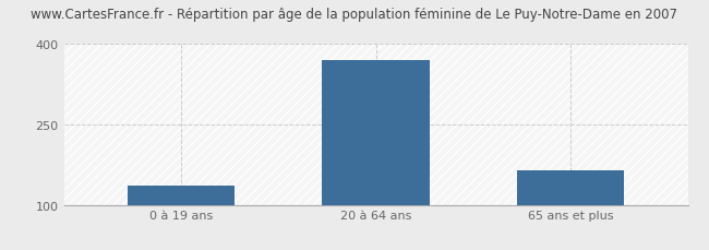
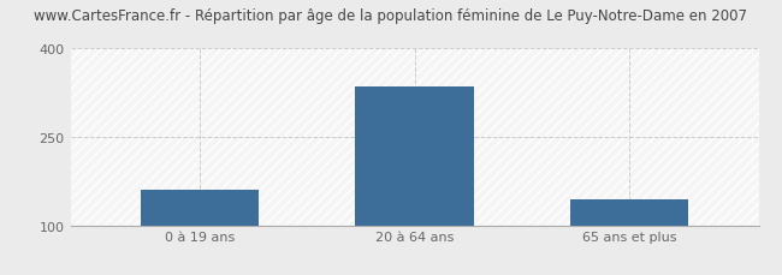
0 à 19 ans: 135 -> 160
20 à 64 ans: 370 -> 335
65 ans et plus: 165 -> 145
